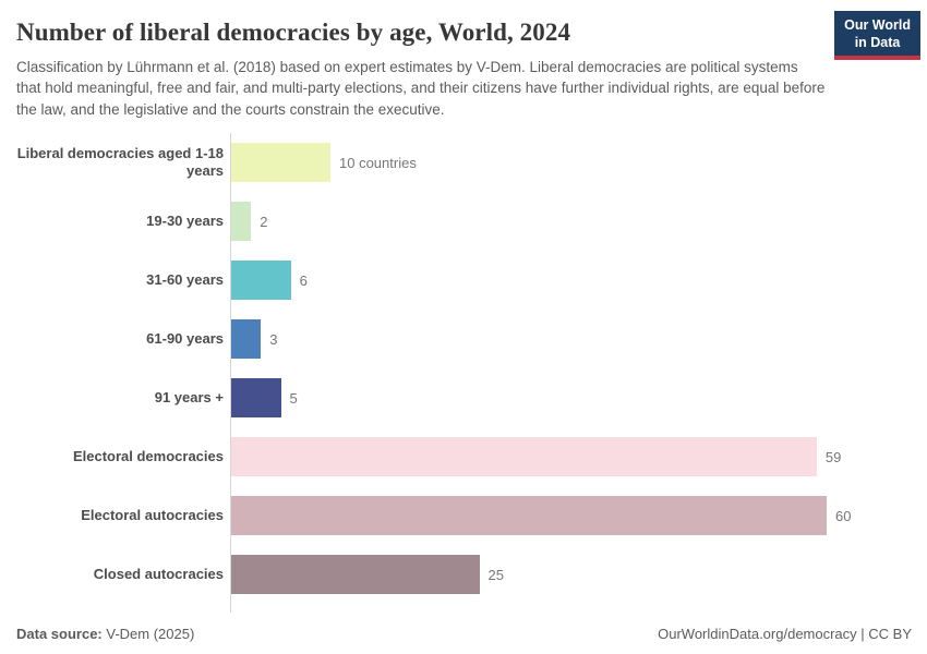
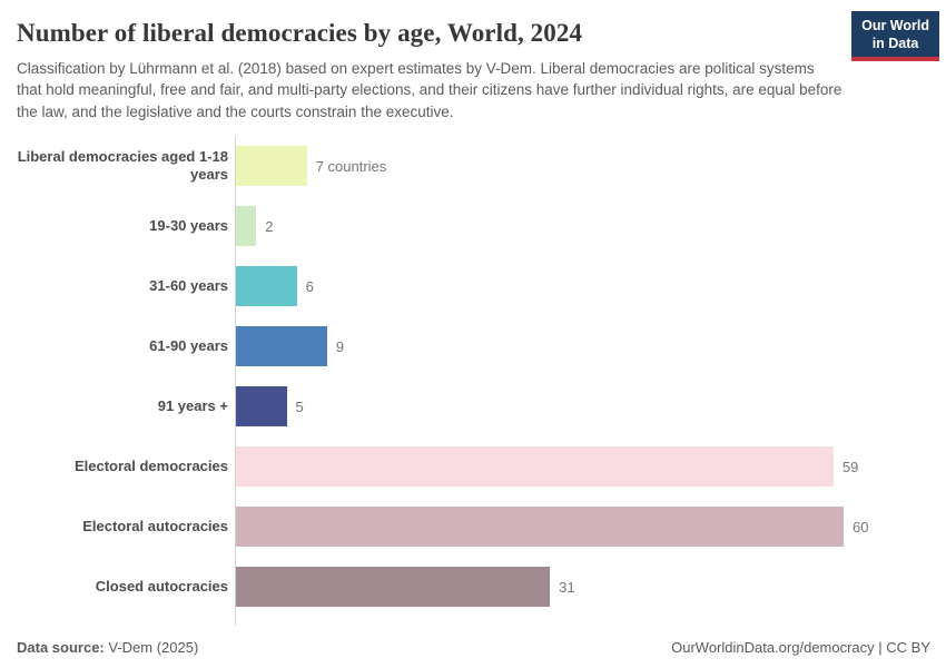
Liberal democracies aged 1-18 years: 10 -> 7
61-90 years: 3 -> 9
Closed autocracies: 25 -> 31
